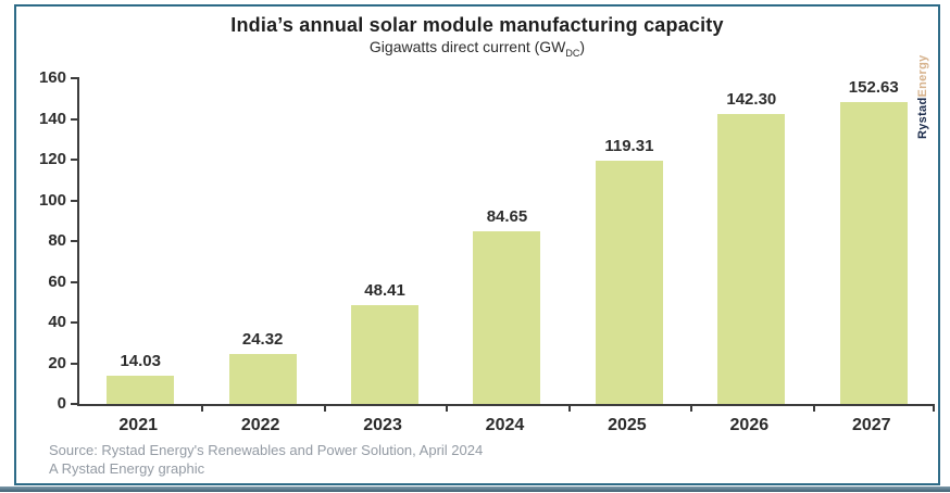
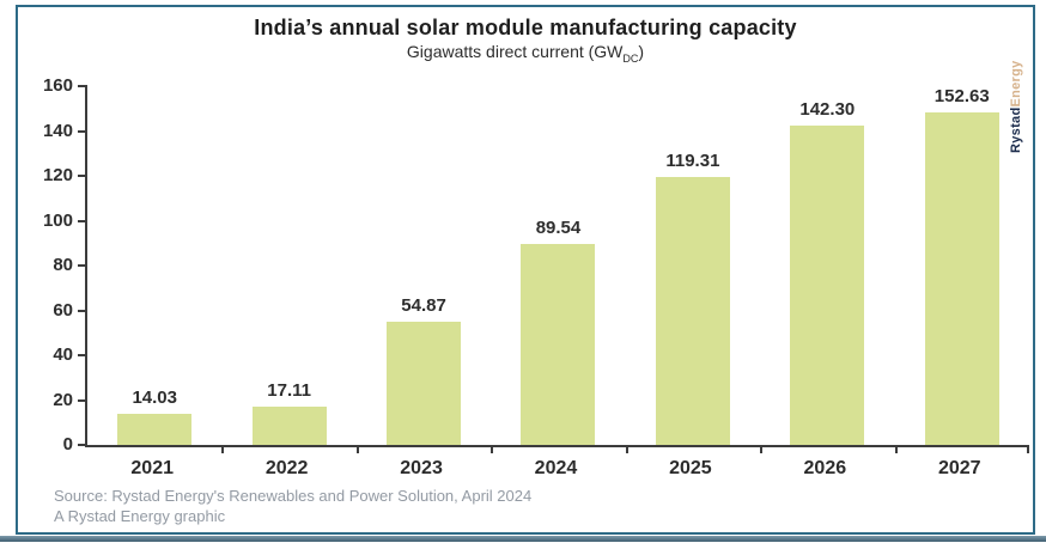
2022: 24.32 -> 17.11
2023: 48.41 -> 54.87
2024: 84.65 -> 89.54
